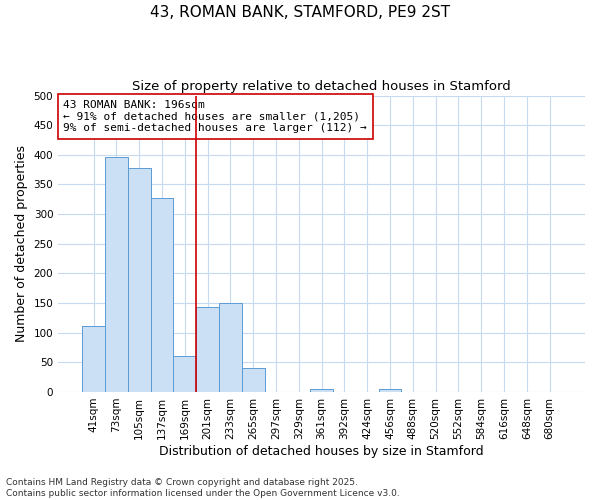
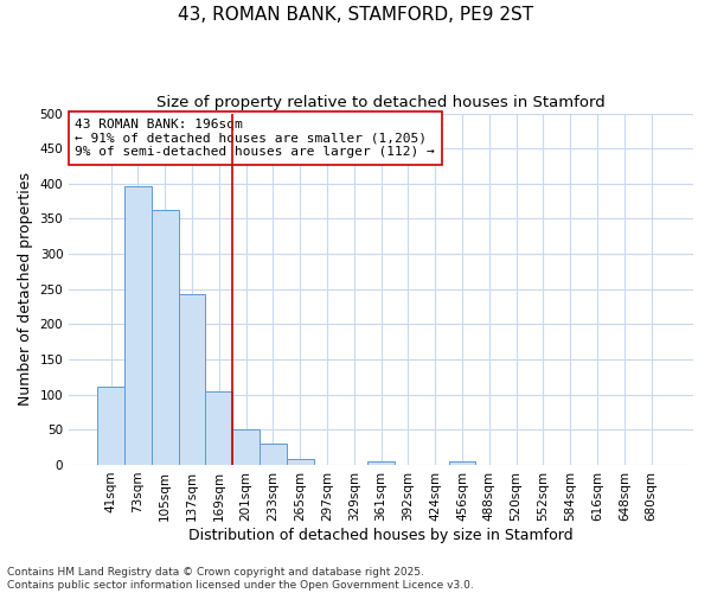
105sqm: 378 -> 362
137sqm: 328 -> 242
169sqm: 60 -> 105
201sqm: 144 -> 50
233sqm: 150 -> 30
265sqm: 40 -> 8
